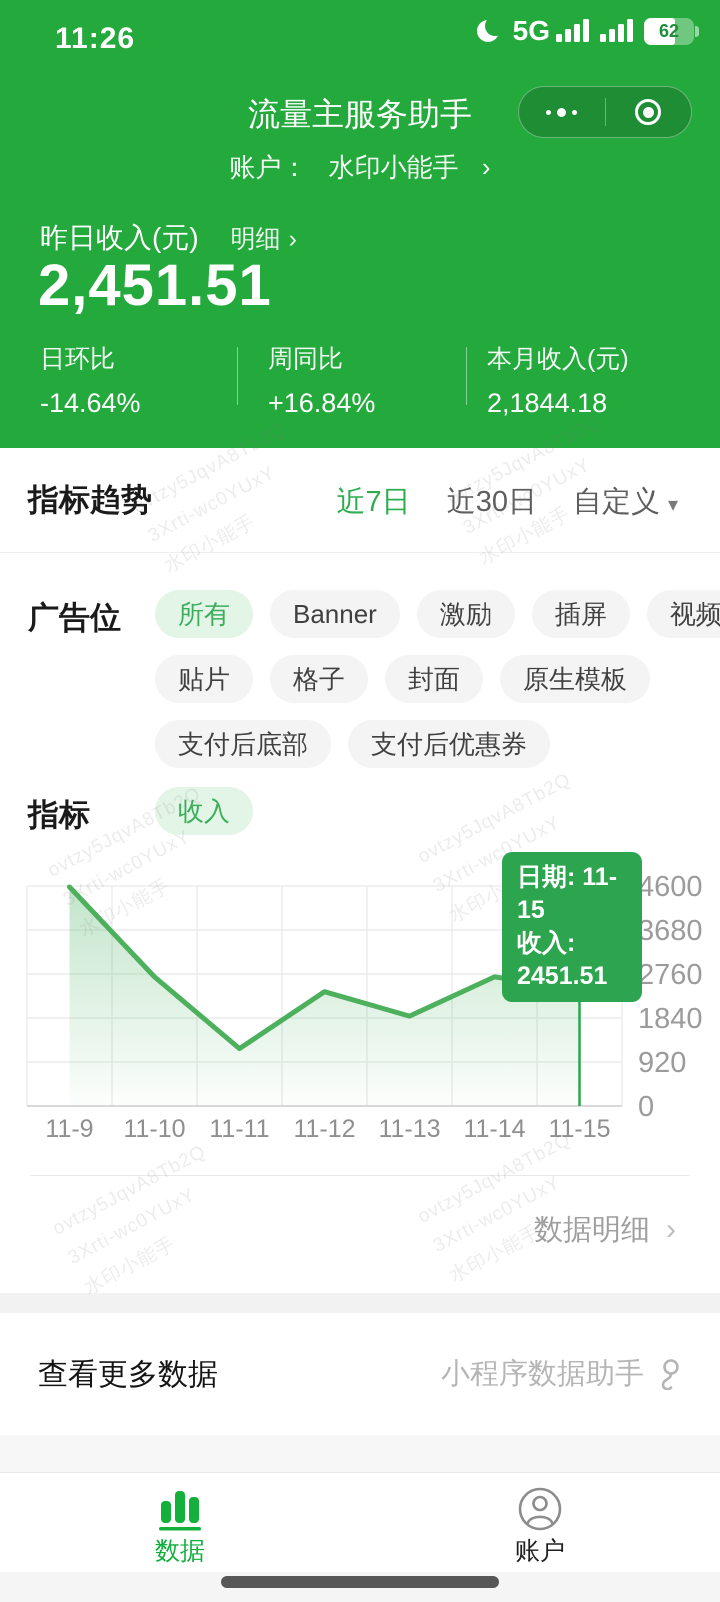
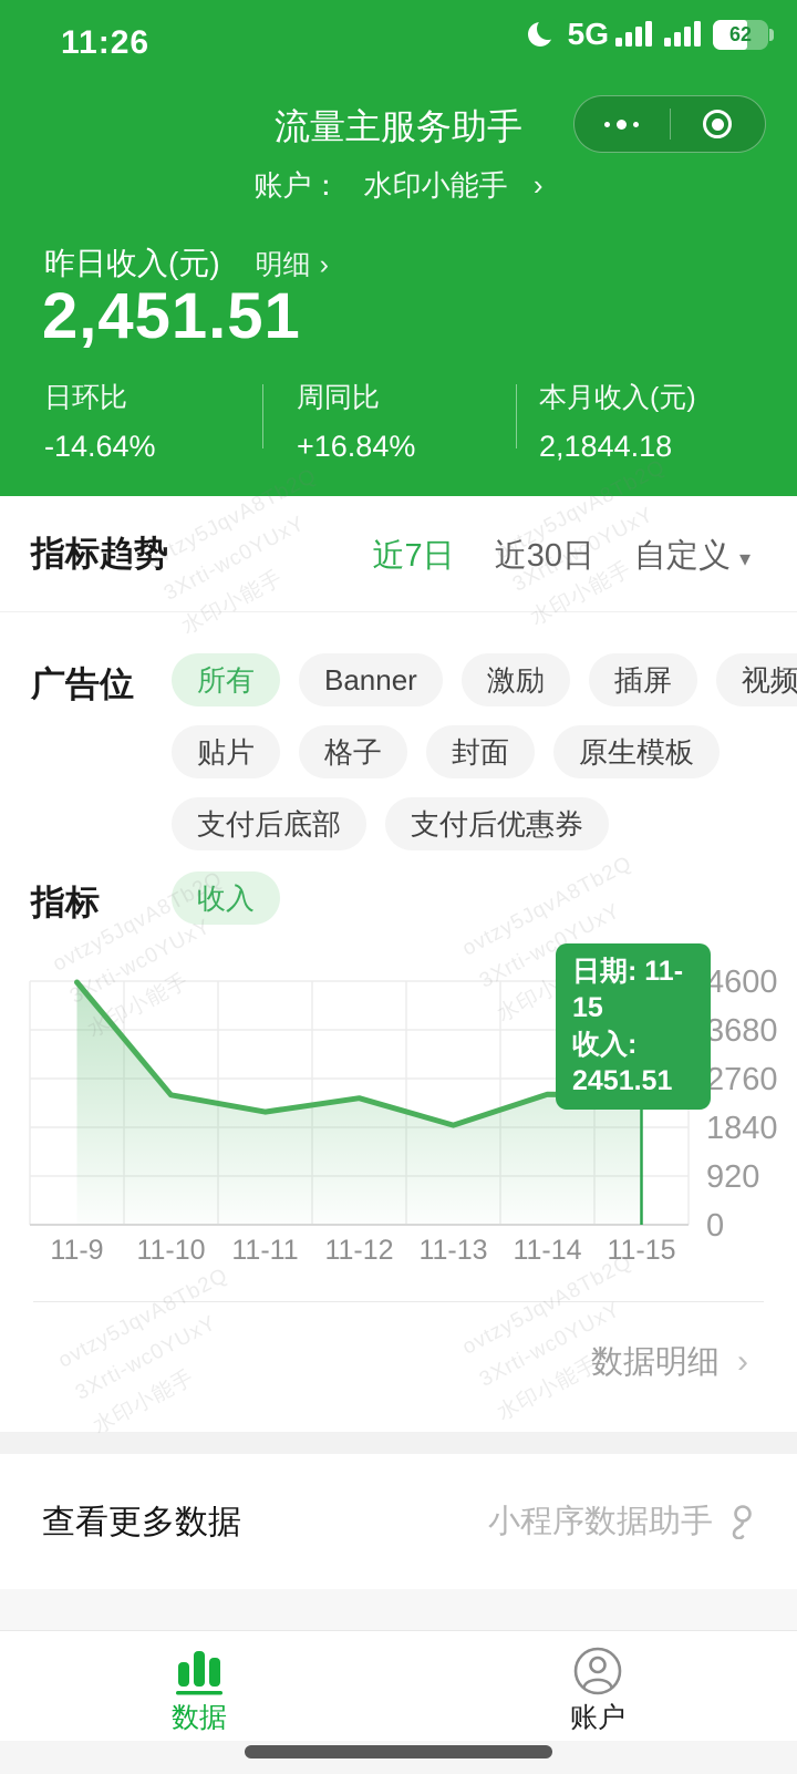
11-10: 2700 -> 2400
11-11: 1200 -> 2100
11-14: 2700 -> 2500
